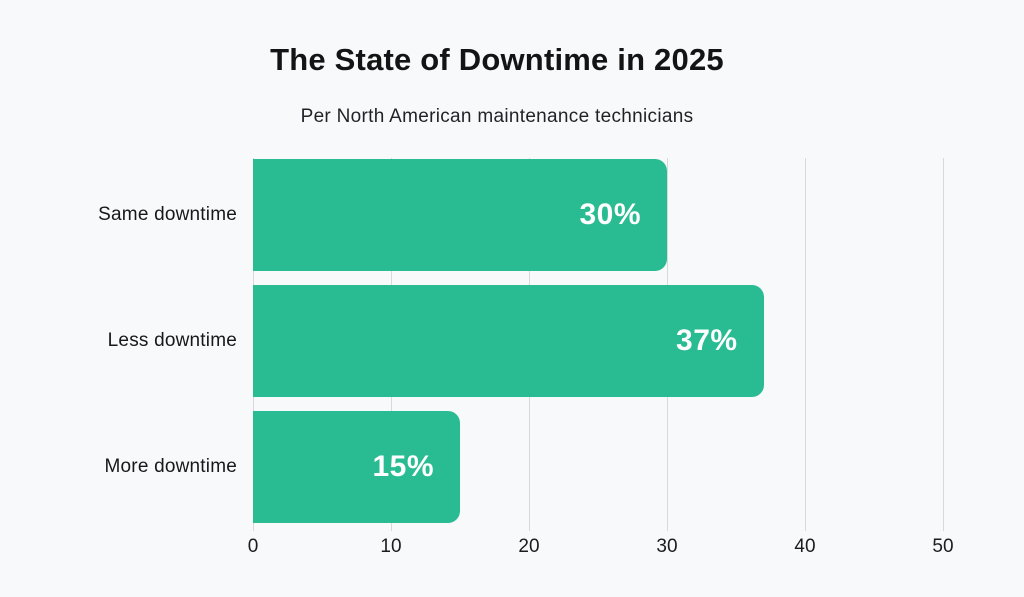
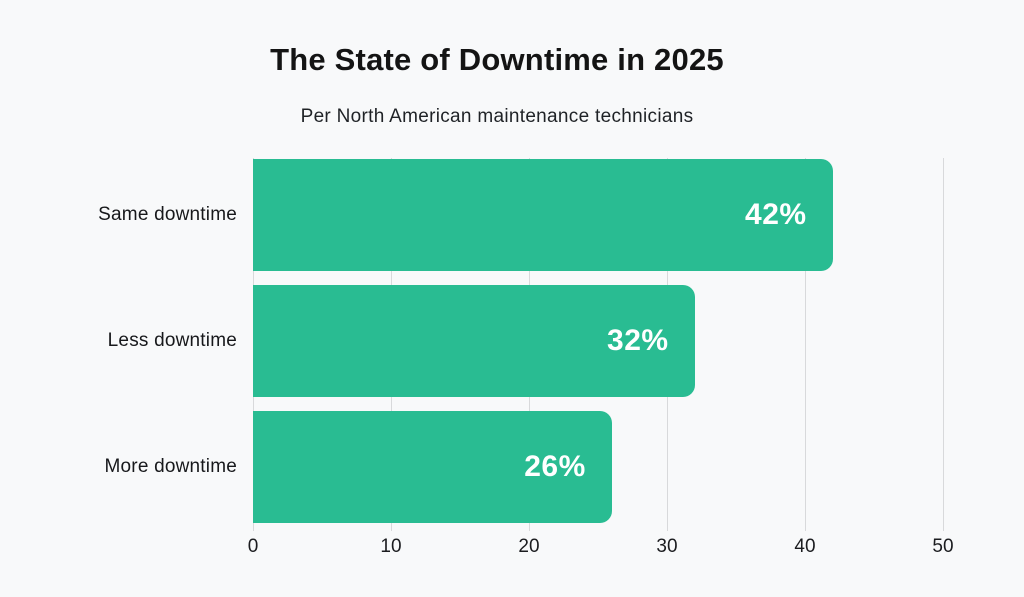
Same downtime: 30% -> 42%
Less downtime: 37% -> 32%
More downtime: 15% -> 26%
